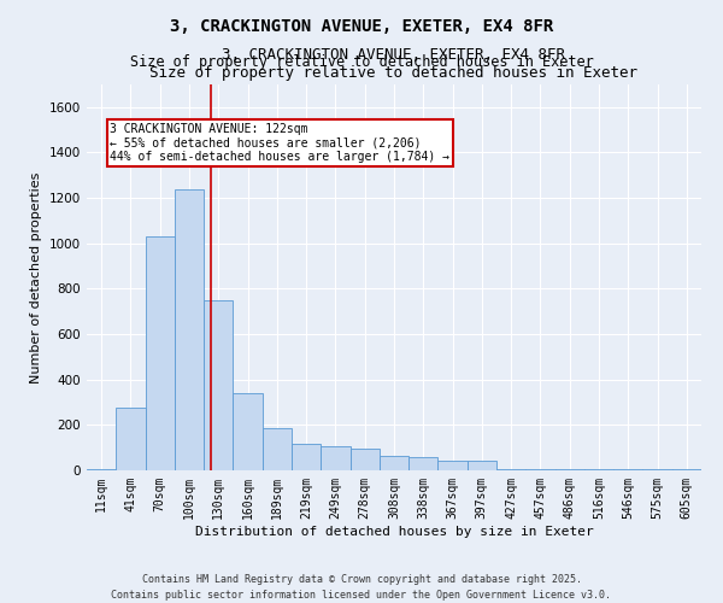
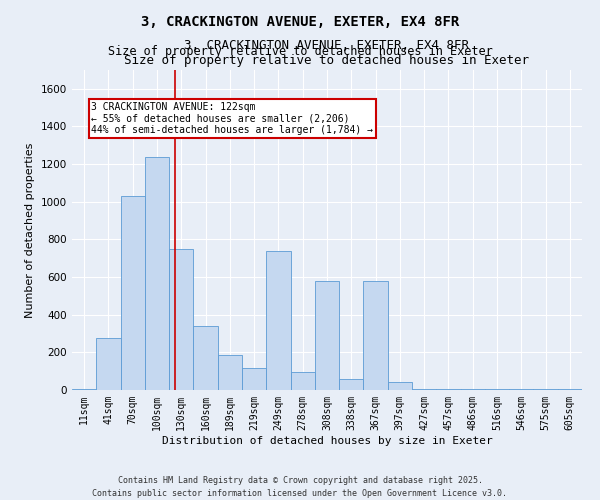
249sqm: 100 -> 740
308sqm: 60 -> 580
367sqm: 40 -> 580
